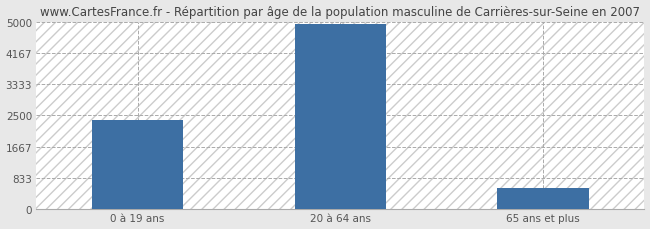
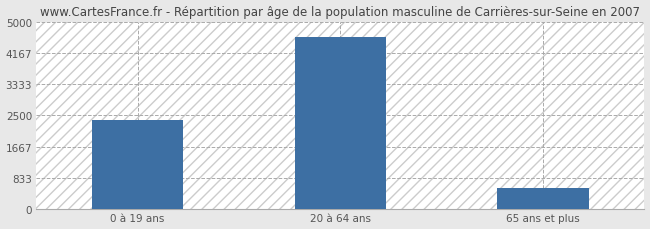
20 à 64 ans: 4930 -> 4600
